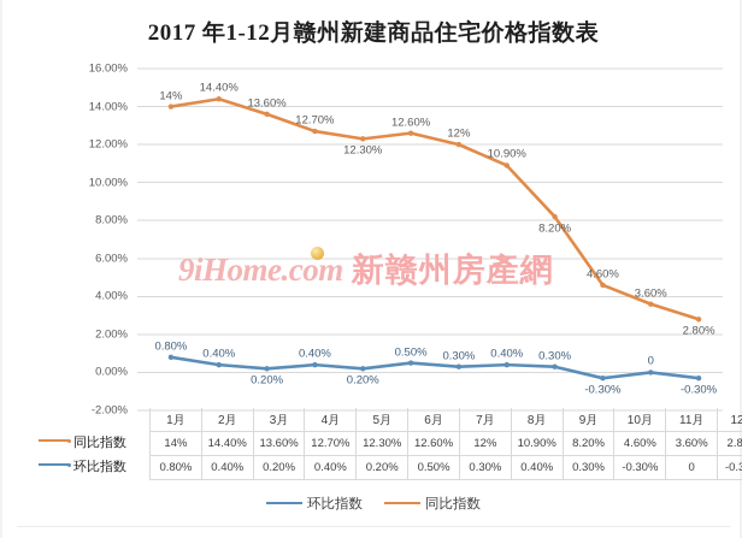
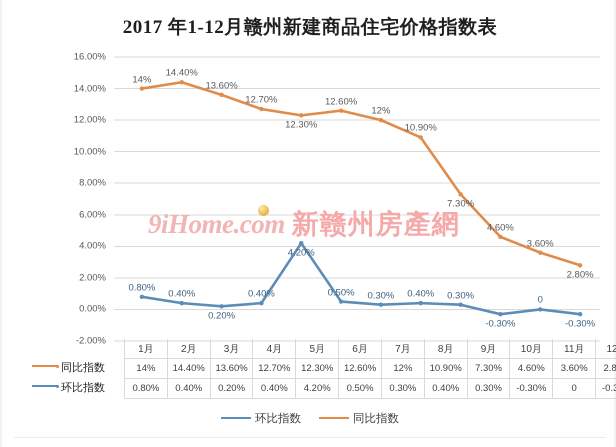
环比指数/5月: 0.20% -> 4.20%
同比指数/9月: 8.20% -> 7.30%
